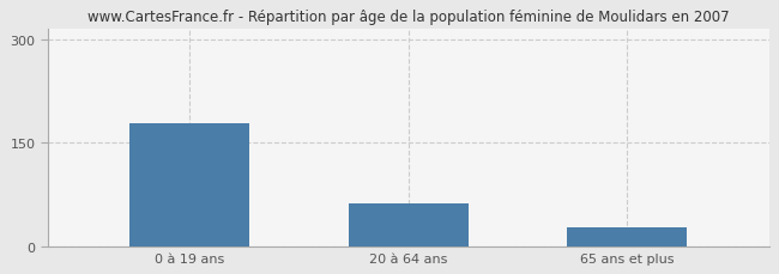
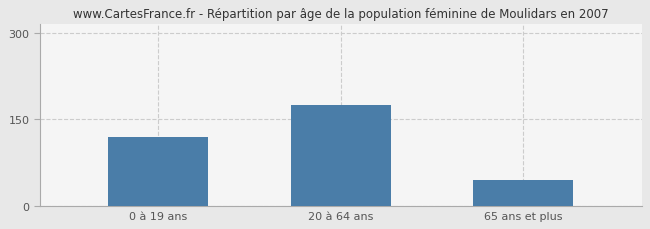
0 à 19 ans: 178 -> 120
20 à 64 ans: 62 -> 175
65 ans et plus: 28 -> 45
